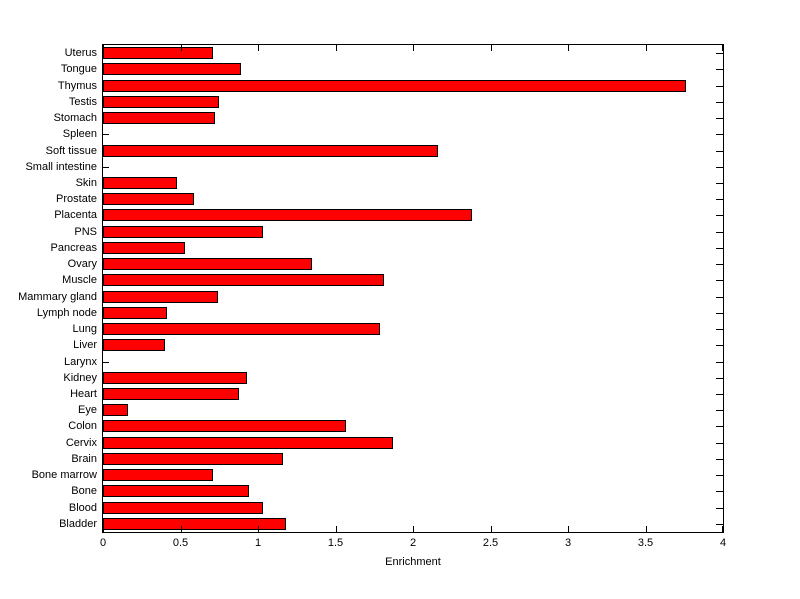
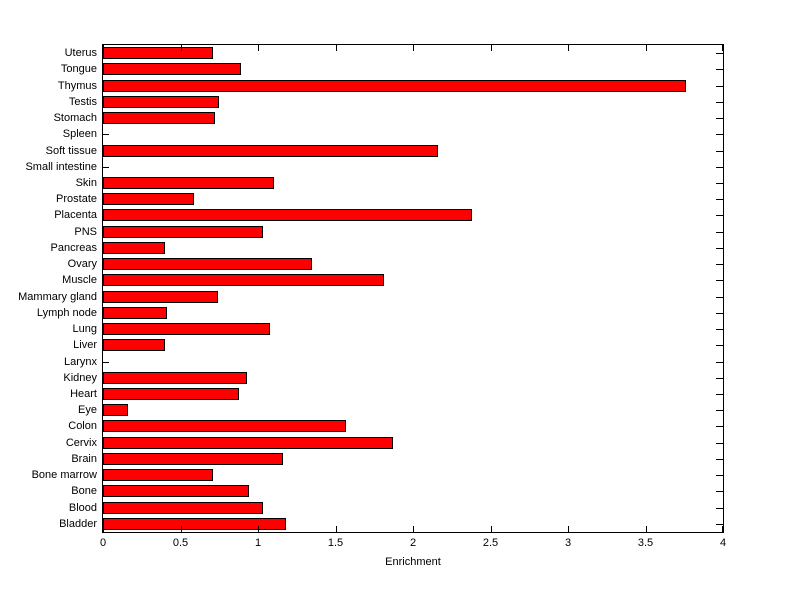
Skin: 0.48 -> 1.10
Pancreas: 0.53 -> 0.40
Lung: 1.79 -> 1.08
